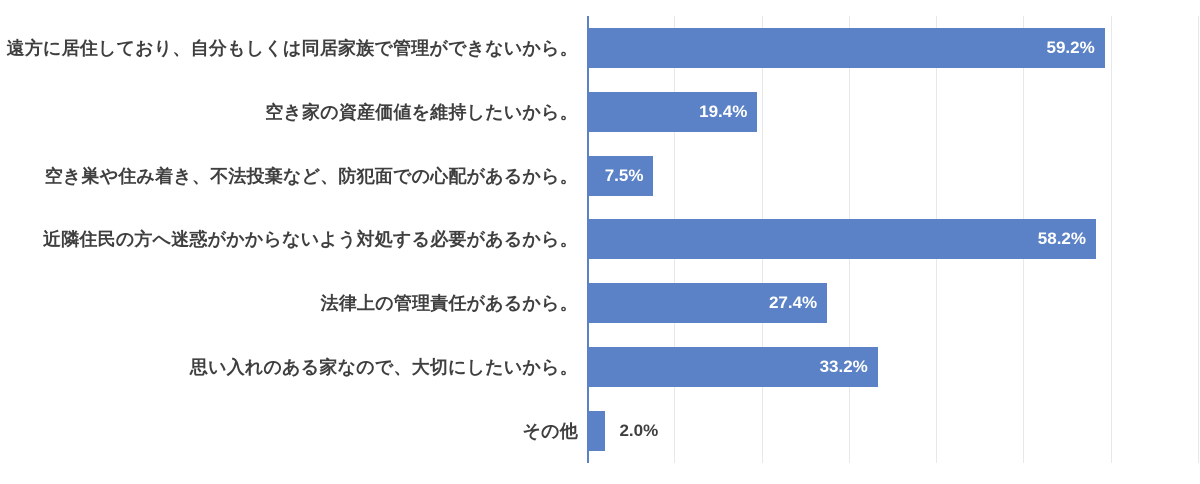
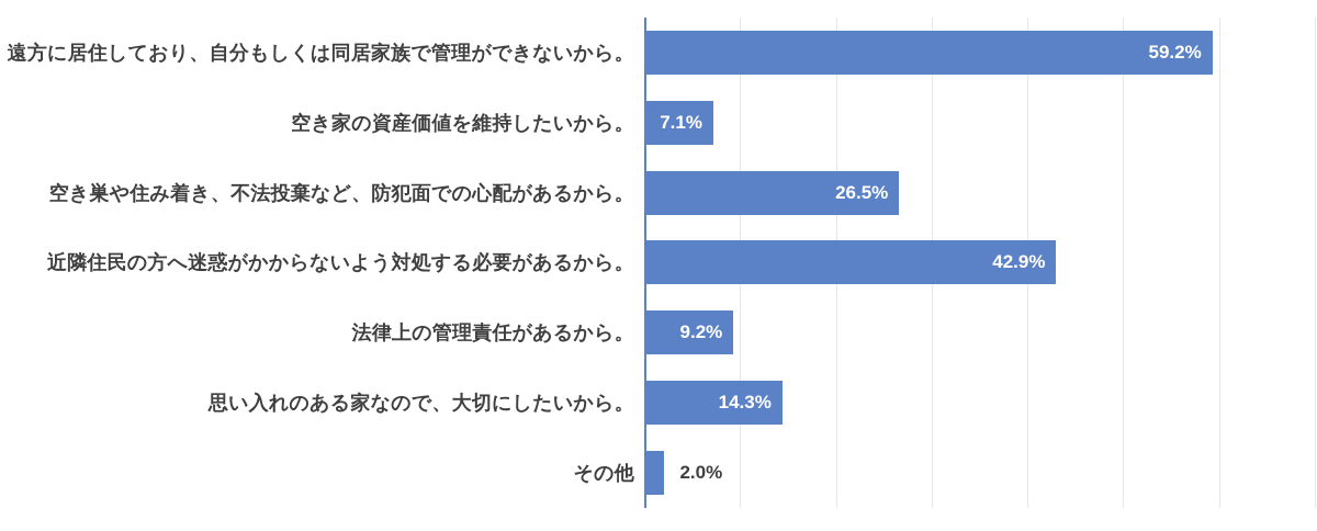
空き家の資産価値を維持したいから。: 19.4% -> 7.1%
空き巣や住み着き、不法投棄など、防犯面での心配があるから。: 7.5% -> 26.5%
近隣住民の方へ迷惑がかからないよう対処する必要があるから。: 58.2% -> 42.9%
法律上の管理責任があるから。: 27.4% -> 9.2%
思い入れのある家なので、大切にしたいから。: 33.2% -> 14.3%
